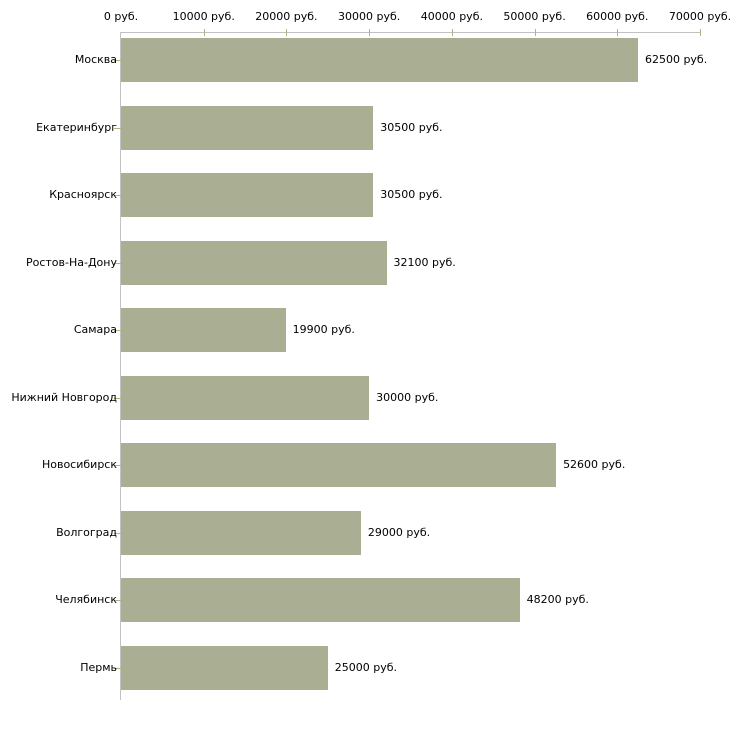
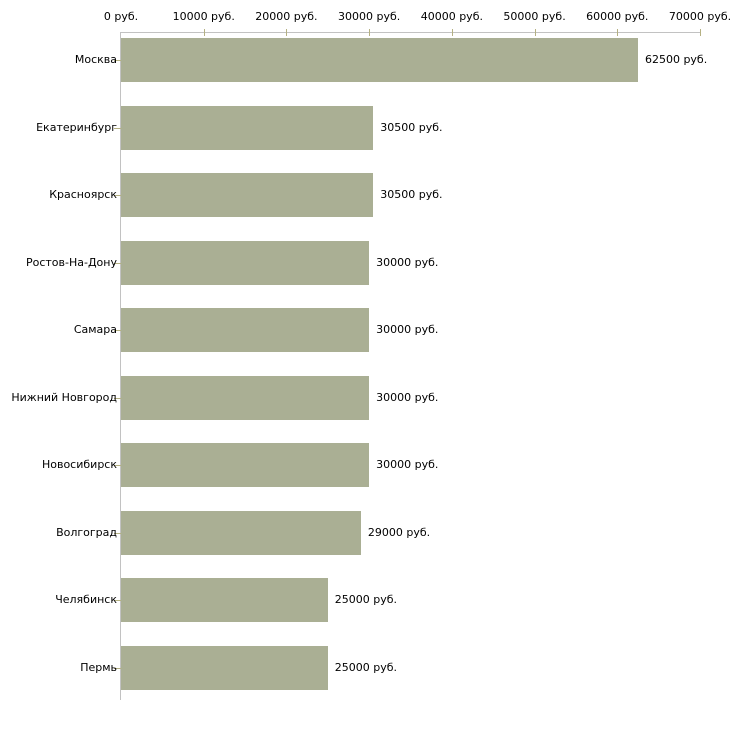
Ростов-На-Дону: 32100 -> 30000
Самара: 19900 -> 30000
Новосибирск: 52600 -> 30000
Челябинск: 48200 -> 25000
